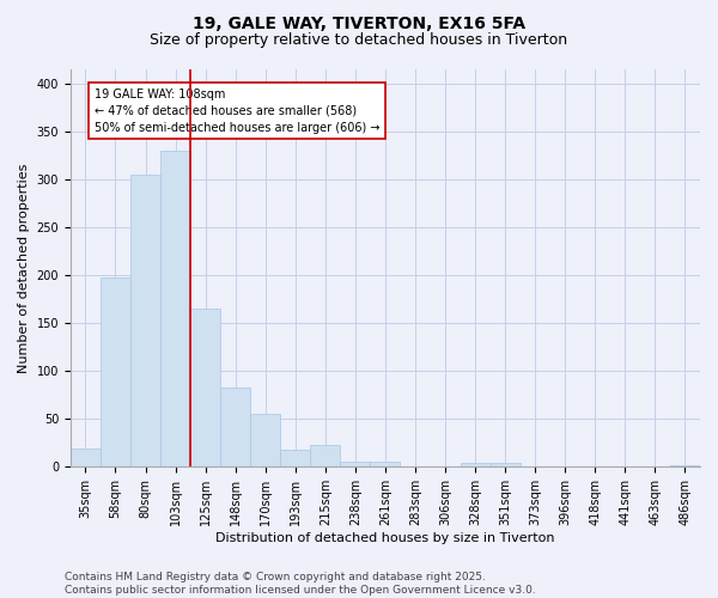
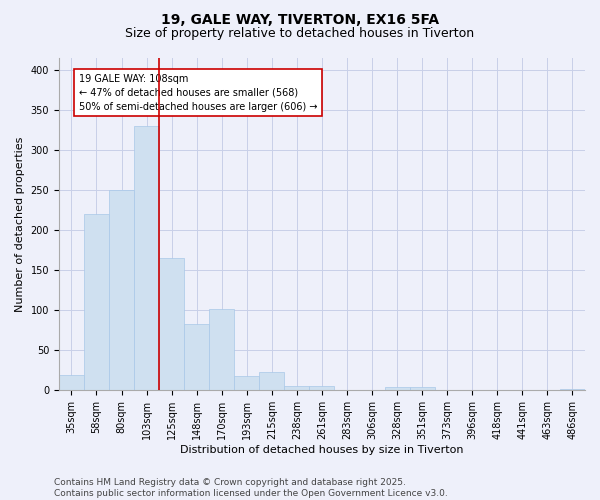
58sqm: 198 -> 220
80sqm: 305 -> 250
170sqm: 55 -> 102
